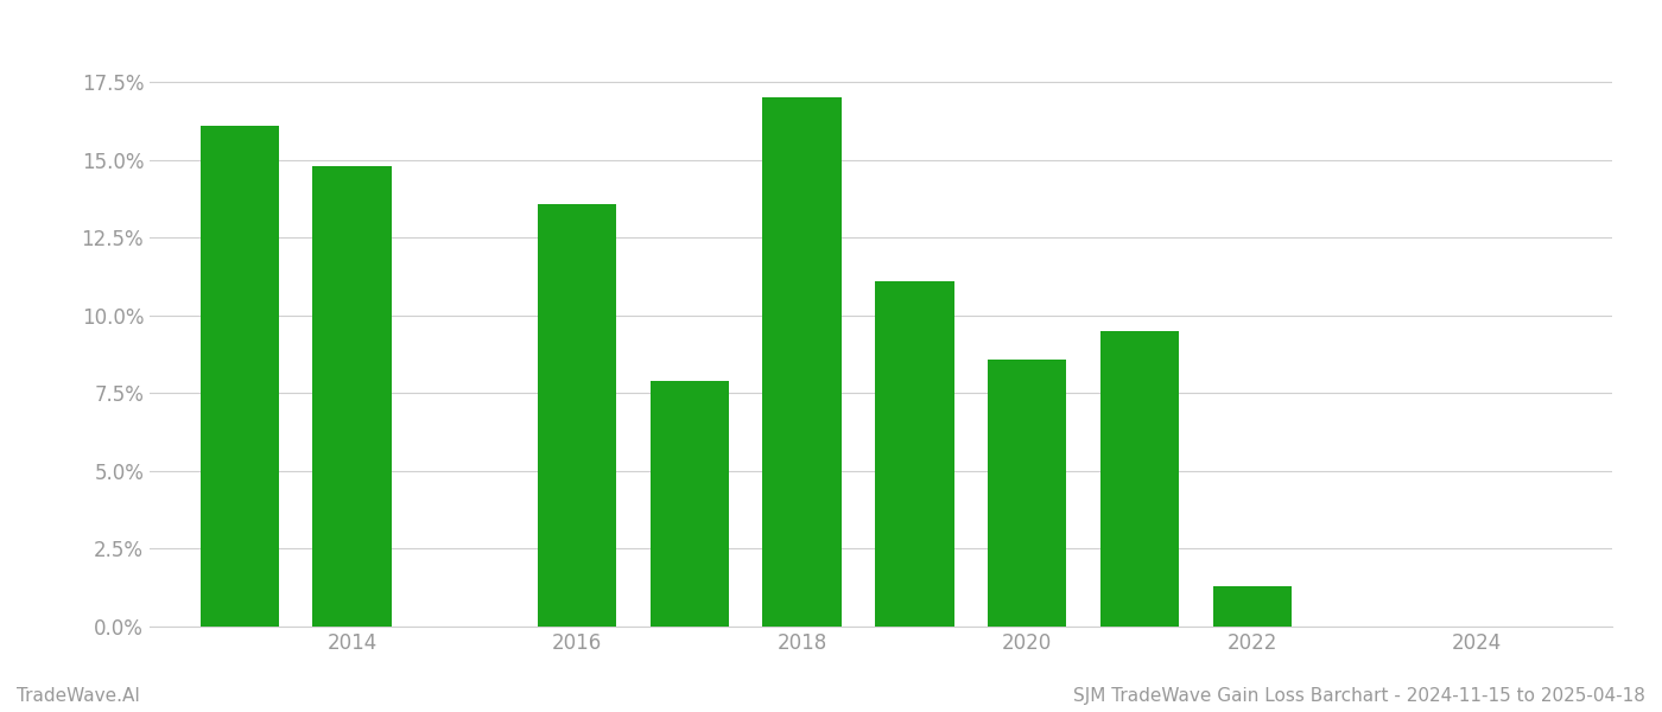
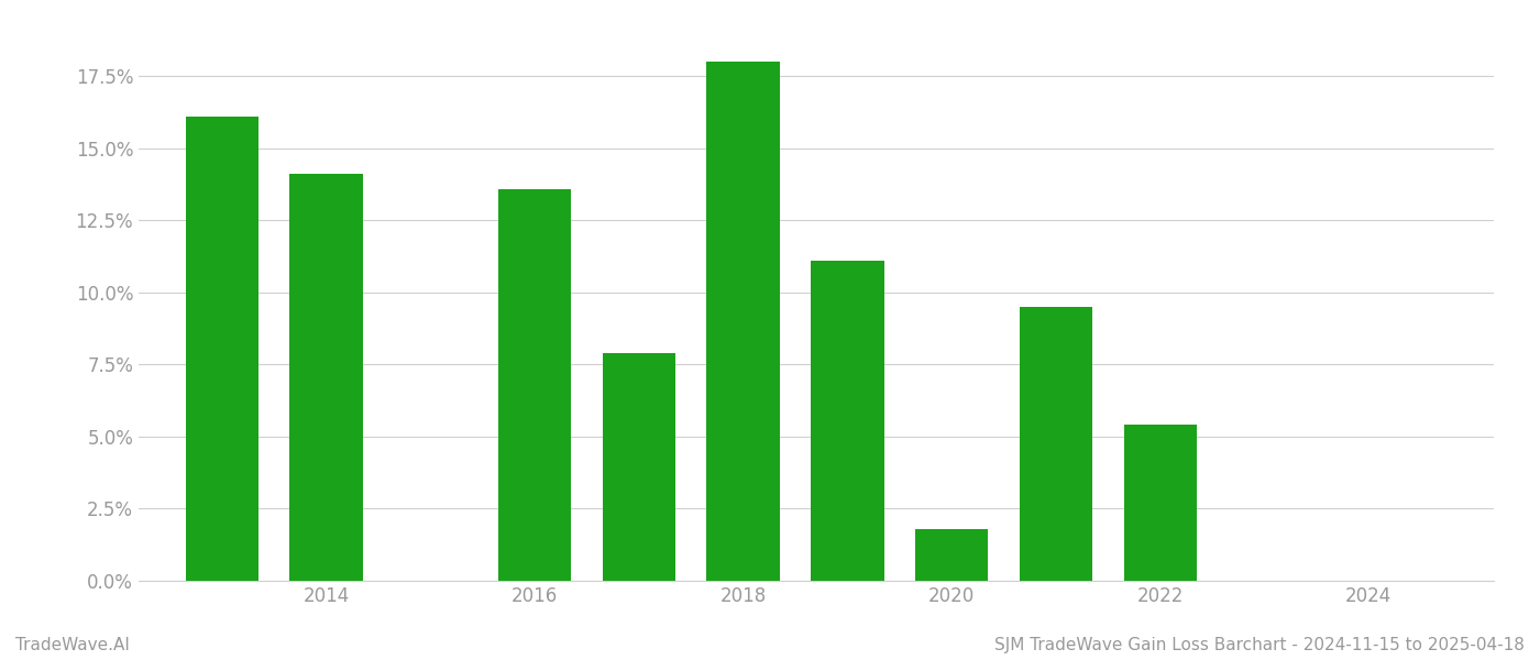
2014: 14.8% -> 14.1%
2018: 17.0% -> 18.0%
2020: 8.6% -> 1.8%
2022: 1.3% -> 5.4%
